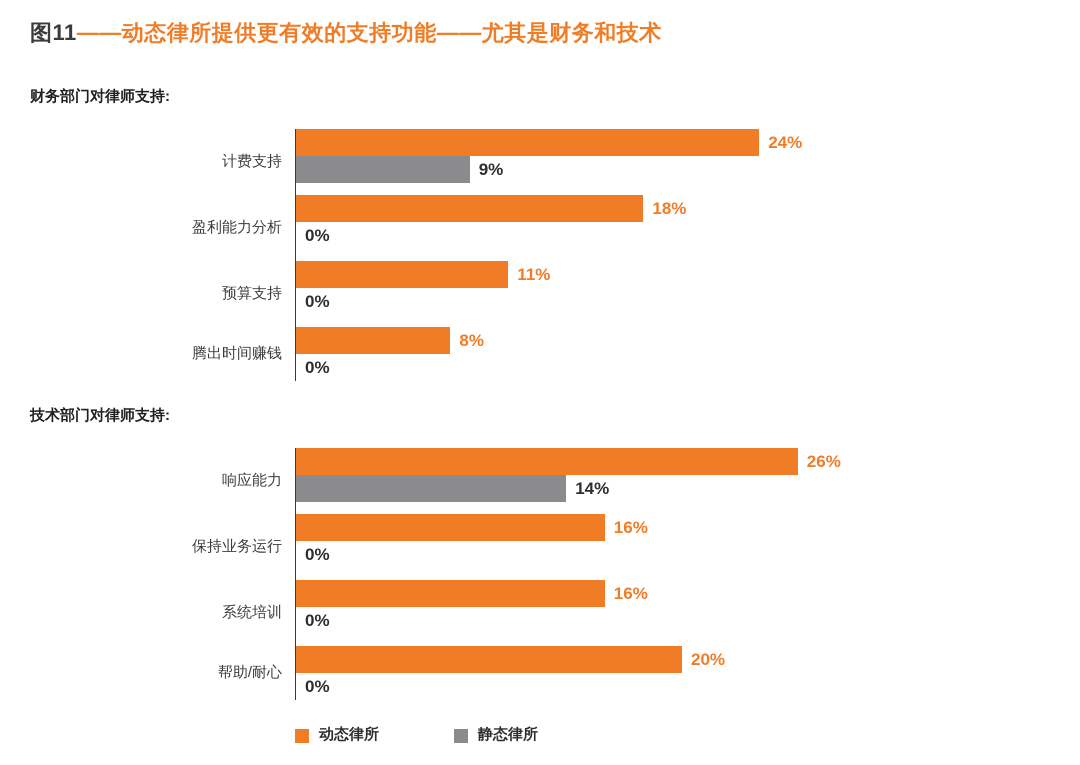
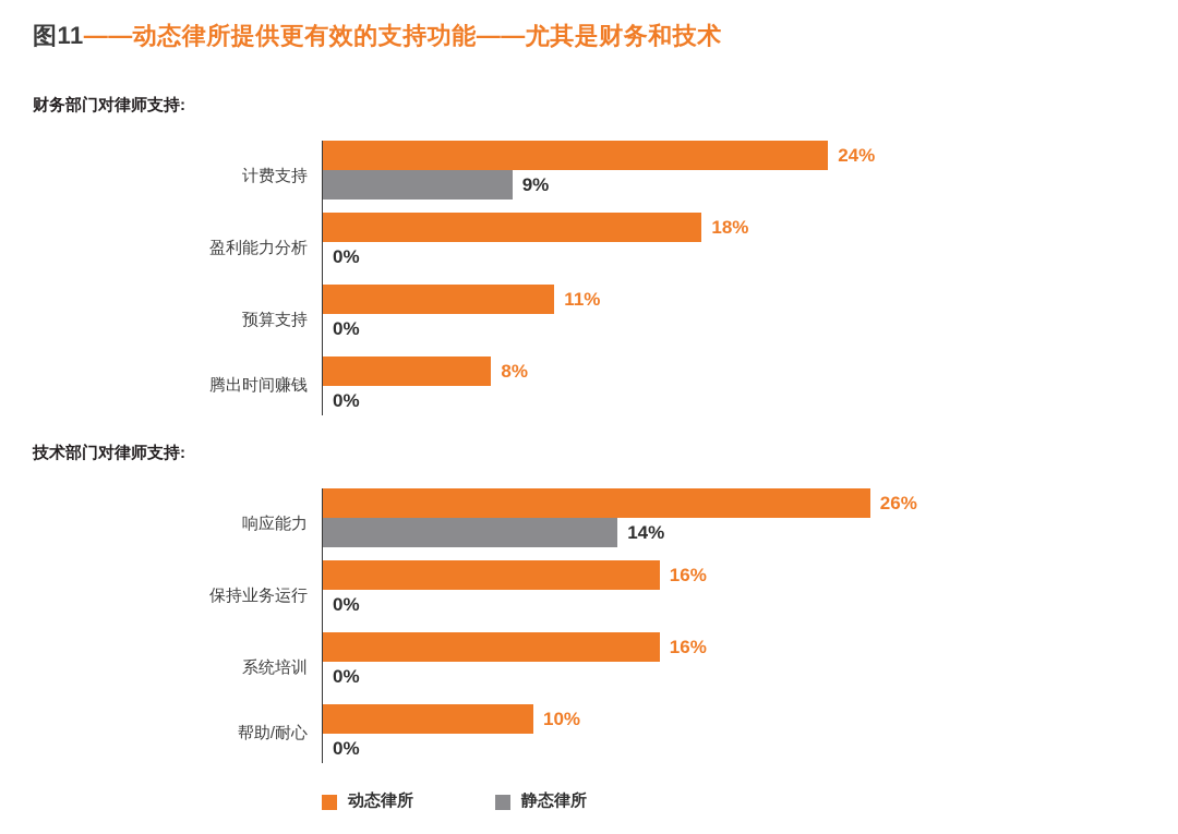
技术部门对律师支持:/动态律所/帮助/耐心: 20% -> 10%
